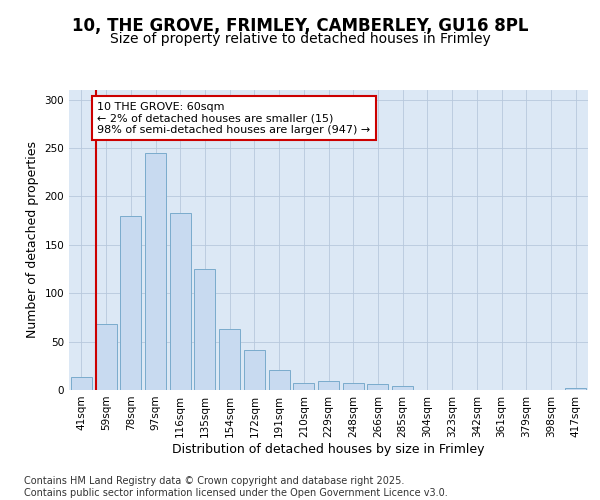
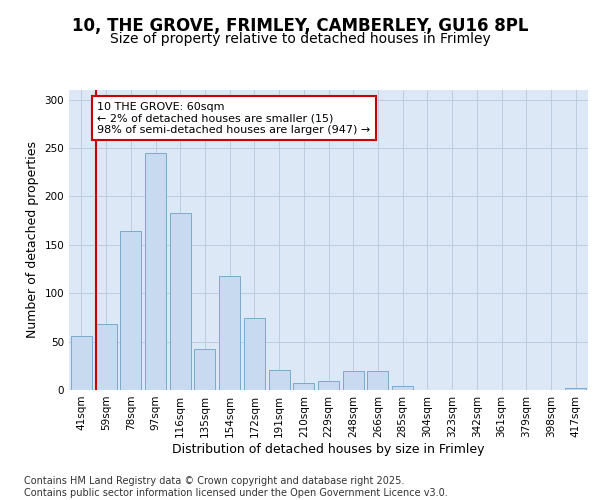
41sqm: 13 -> 56
78sqm: 180 -> 164
135sqm: 125 -> 42
154sqm: 63 -> 118
172sqm: 41 -> 74
248sqm: 7 -> 20
266sqm: 6 -> 20
